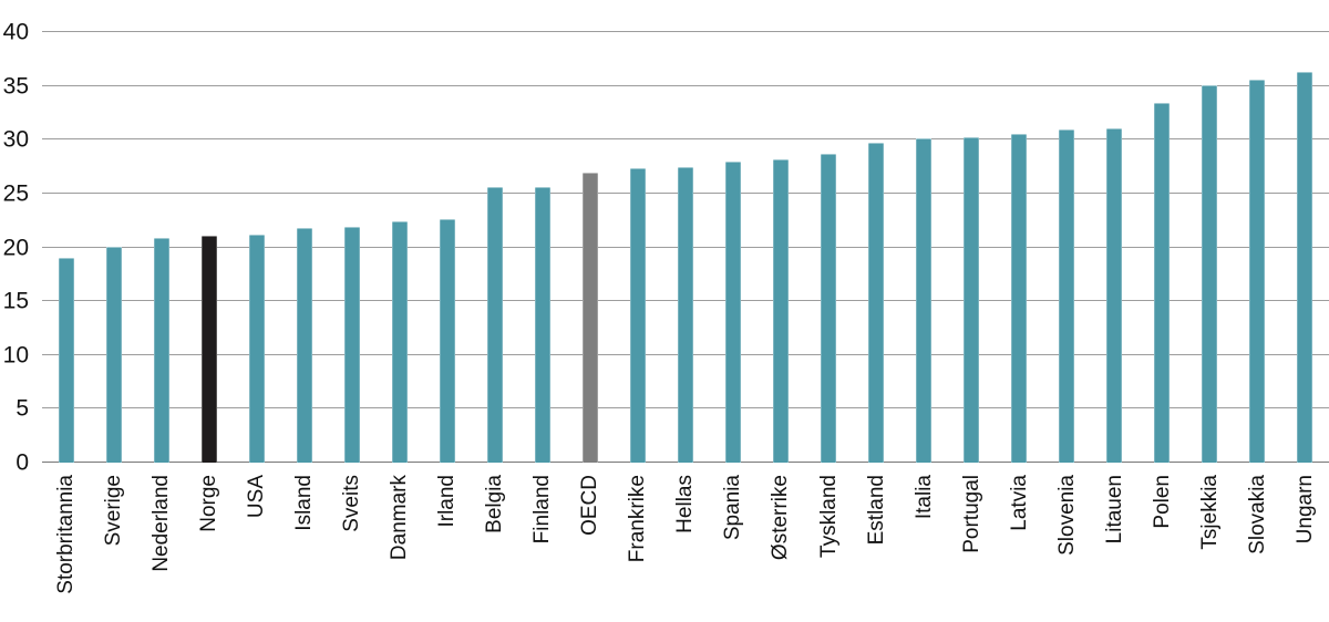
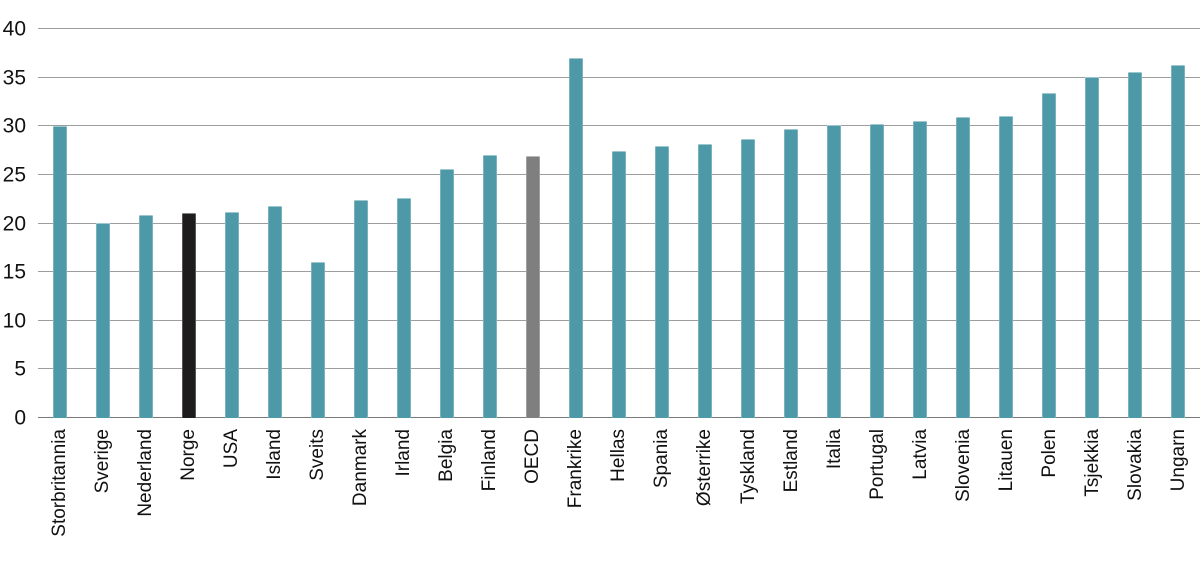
Storbritannia: 19 -> 30
Sveits: 22 -> 16
Finland: 26 -> 27
Frankrike: 27 -> 37
